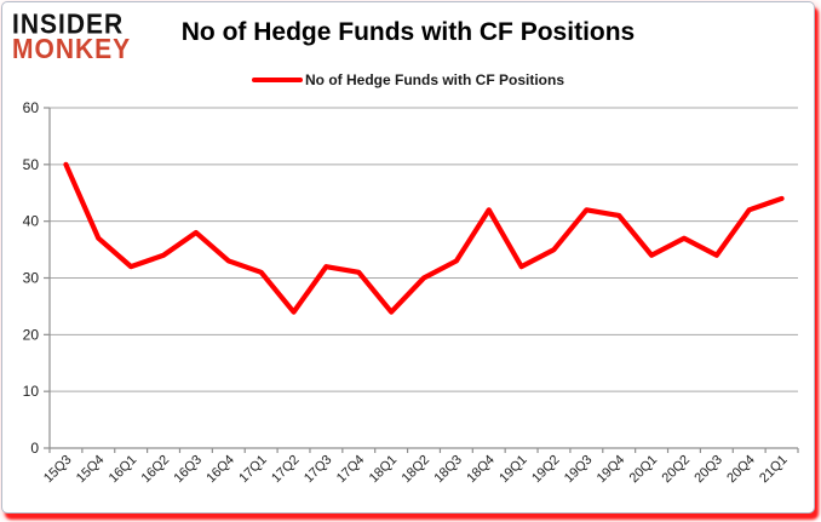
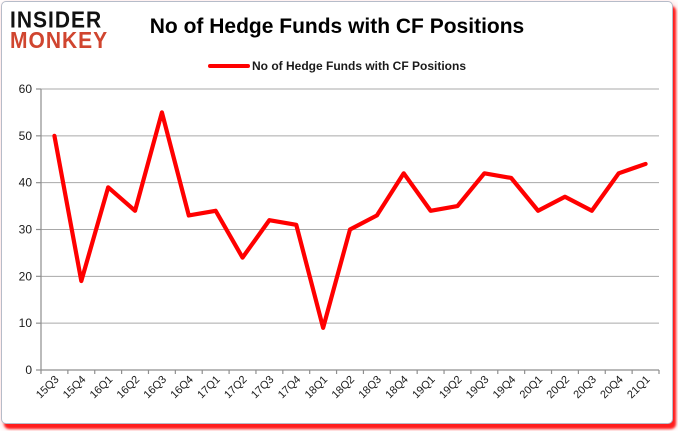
15Q4: 37 -> 19
16Q1: 32 -> 39
16Q3: 38 -> 55
17Q1: 31 -> 34
18Q1: 24 -> 9
19Q1: 32 -> 34
